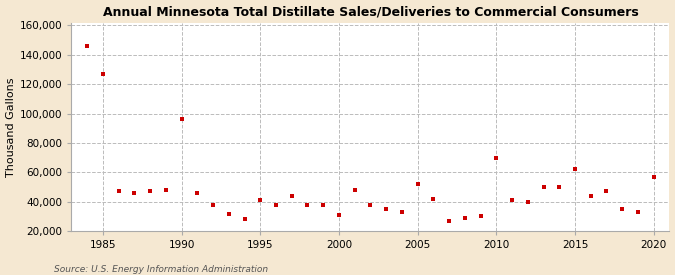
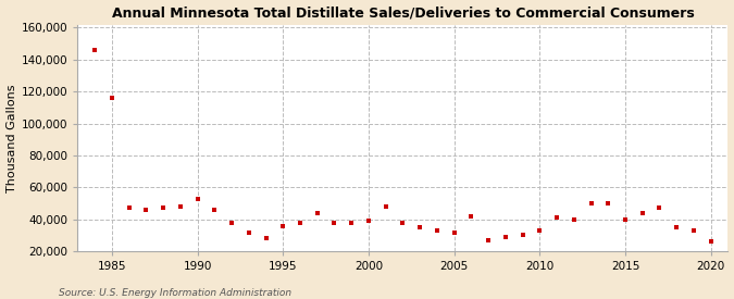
1985: 127,000 -> 116,000
1990: 96,000 -> 53,000
1995: 41,000 -> 36,000
2000: 31,000 -> 39,000
2005: 52,000 -> 32,000
2010: 70,000 -> 33,000
2015: 62,000 -> 40,000
2020: 57,000 -> 26,000
